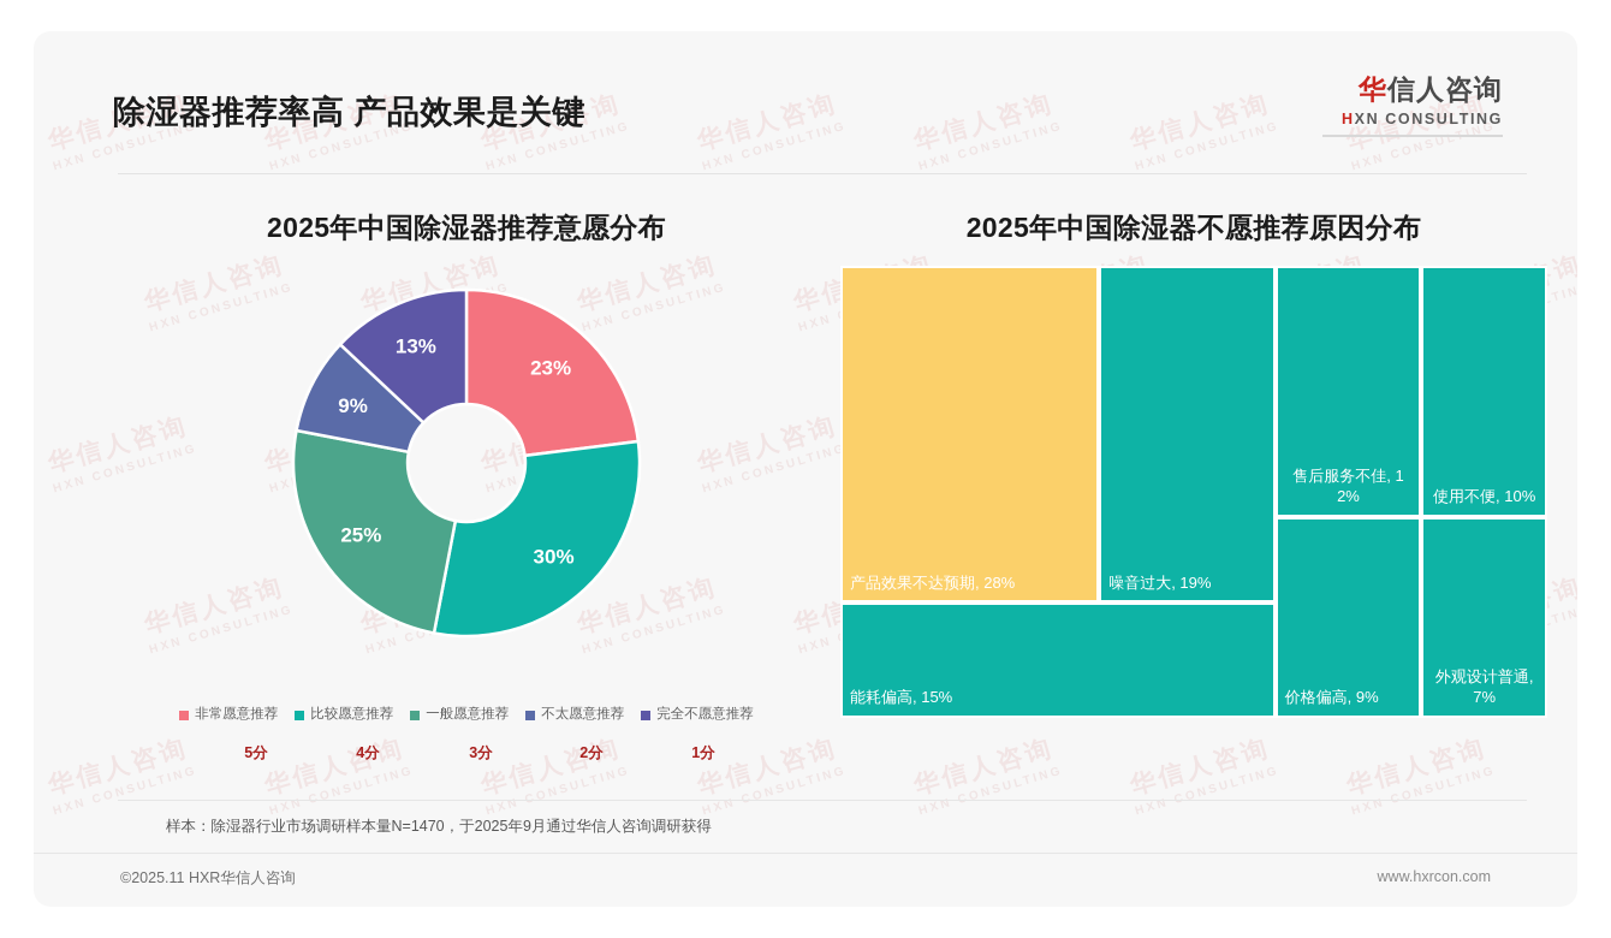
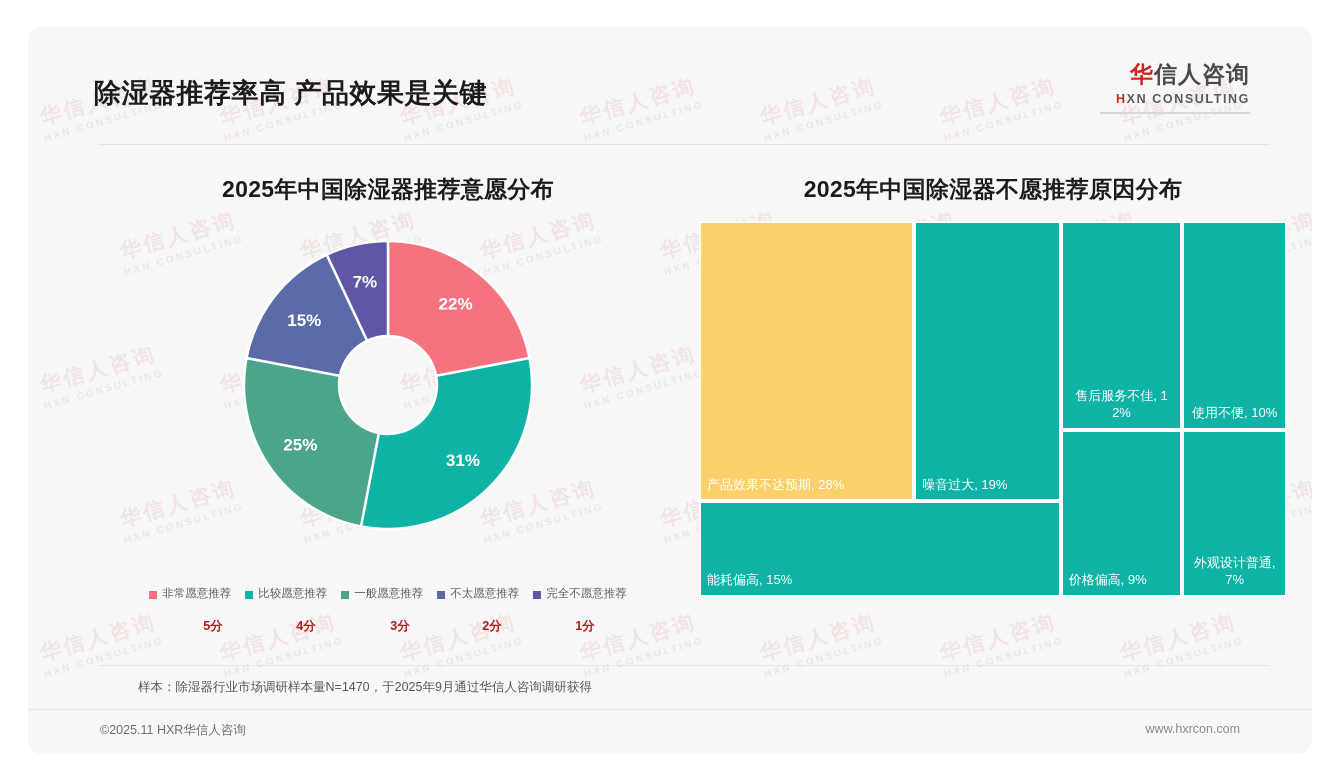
2025年中国除湿器推荐意愿分布/非常愿意推荐: 23% -> 22%
2025年中国除湿器推荐意愿分布/比较愿意推荐: 30% -> 31%
2025年中国除湿器推荐意愿分布/不太愿意推荐: 9% -> 15%
2025年中国除湿器推荐意愿分布/完全不愿意推荐: 13% -> 7%
